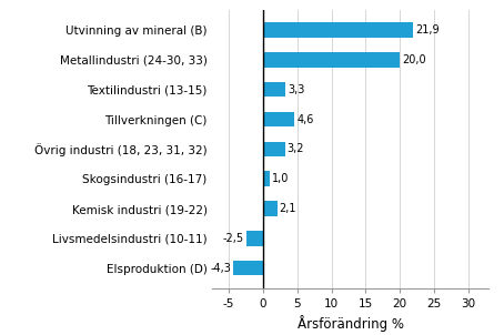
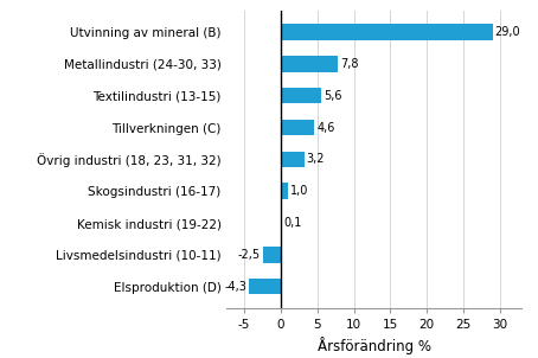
Utvinning av mineral (B): 21,9 -> 29,0
Metallindustri (24-30, 33): 20,0 -> 7,8
Textilindustri (13-15): 3,3 -> 5,6
Kemisk industri (19-22): 2,1 -> 0,1
